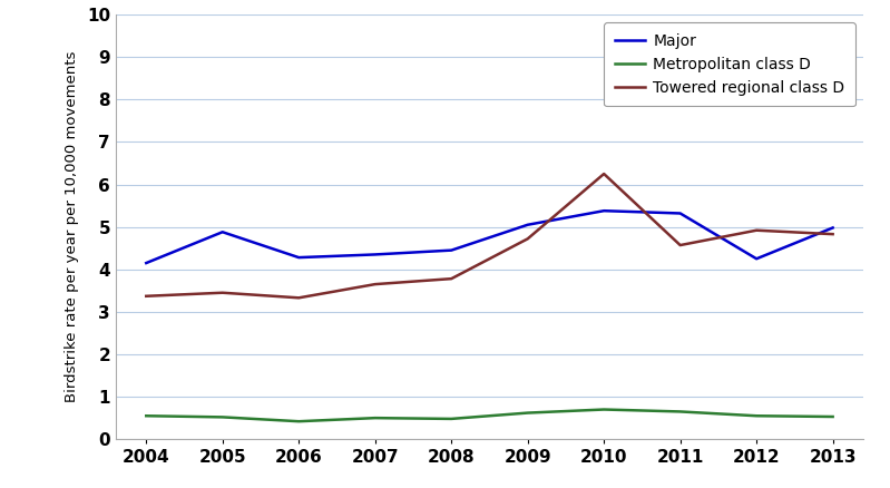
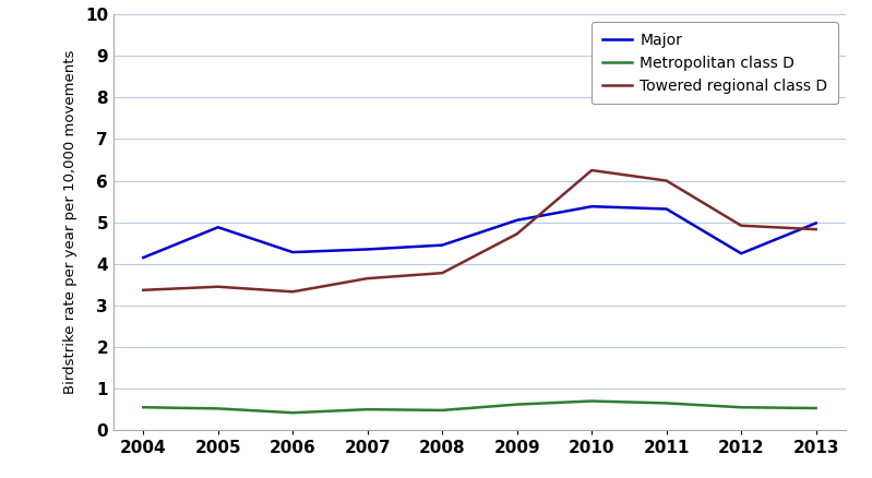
Towered regional class D/2011: 4.57 -> 6.00
